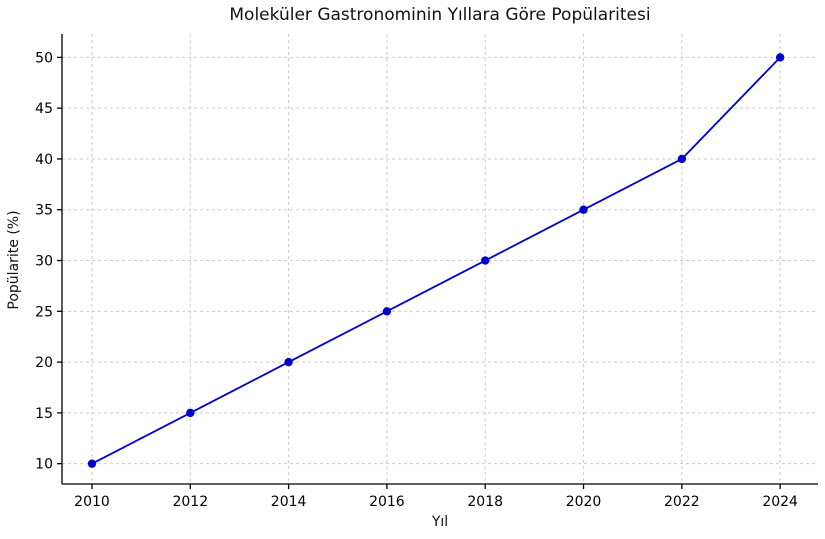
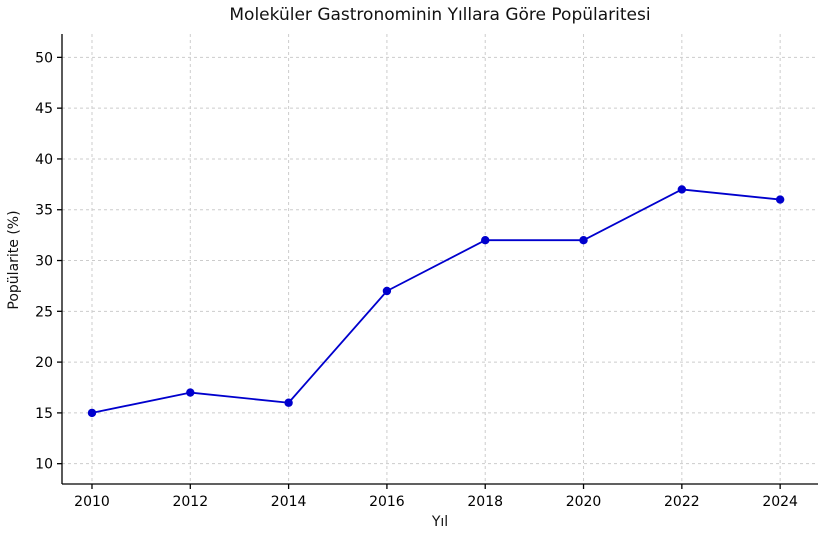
2010: 10 -> 15
2012: 15 -> 17
2014: 20 -> 16
2016: 25 -> 27
2018: 30 -> 32
2020: 35 -> 32
2022: 40 -> 37
2024: 50 -> 36
